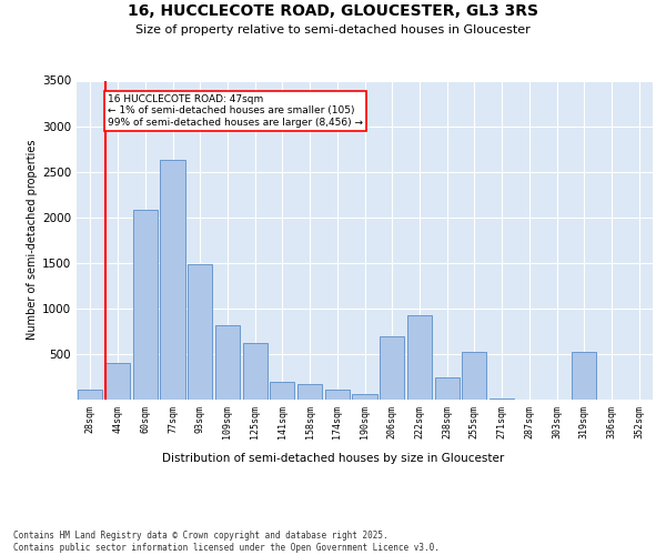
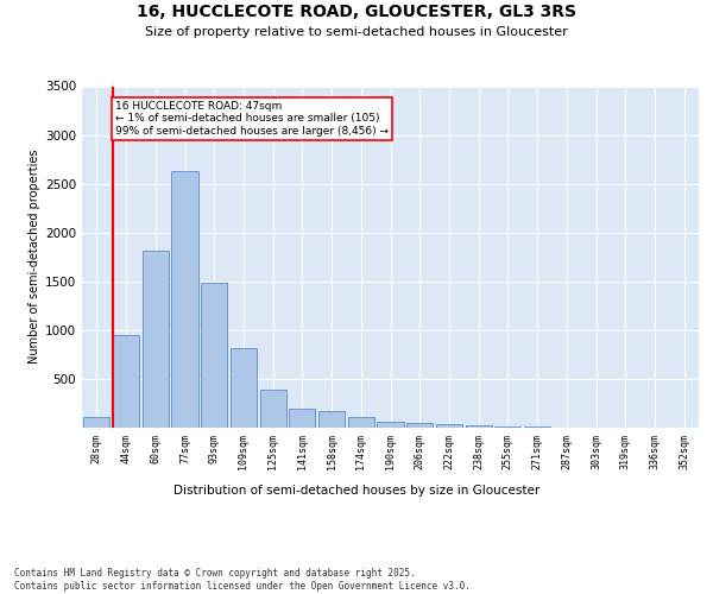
44sqm: 400 -> 950
60sqm: 2080 -> 1820
125sqm: 620 -> 390
206sqm: 700 -> 50
222sqm: 920 -> 40
238sqm: 240 -> 20
255sqm: 520 -> 10
319sqm: 520 -> 0
